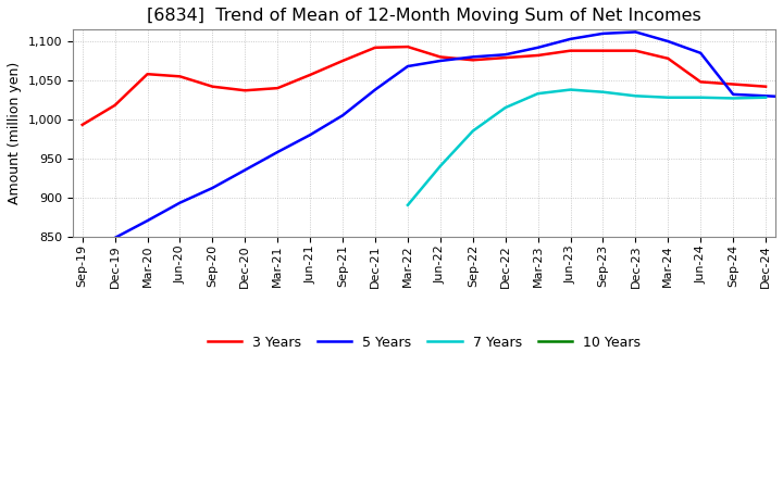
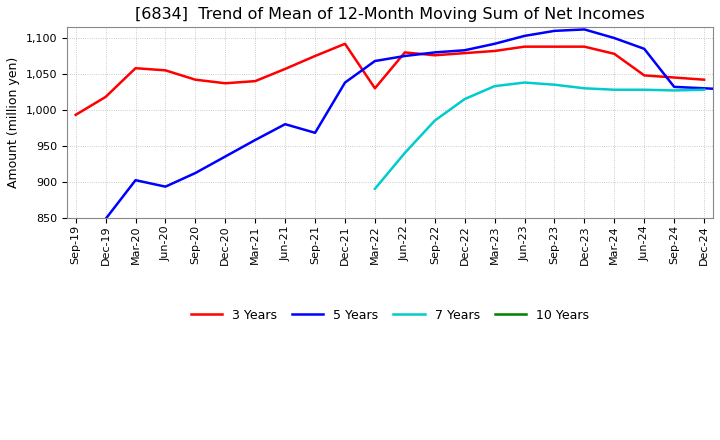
5 Years/Mar-20: 870 -> 902
5 Years/Sep-21: 1,005 -> 968
3 Years/Mar-22: 1,093 -> 1,030
